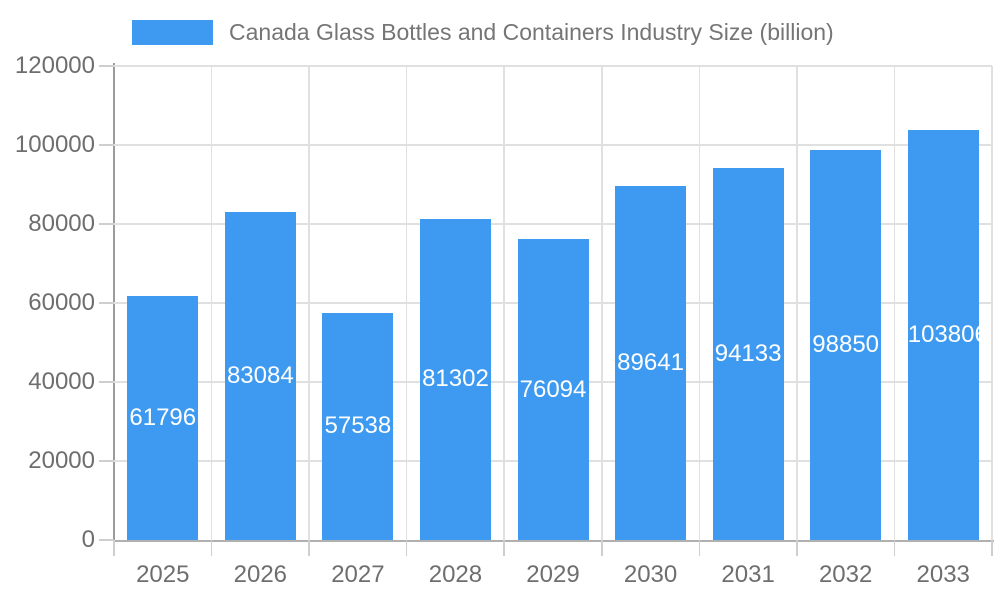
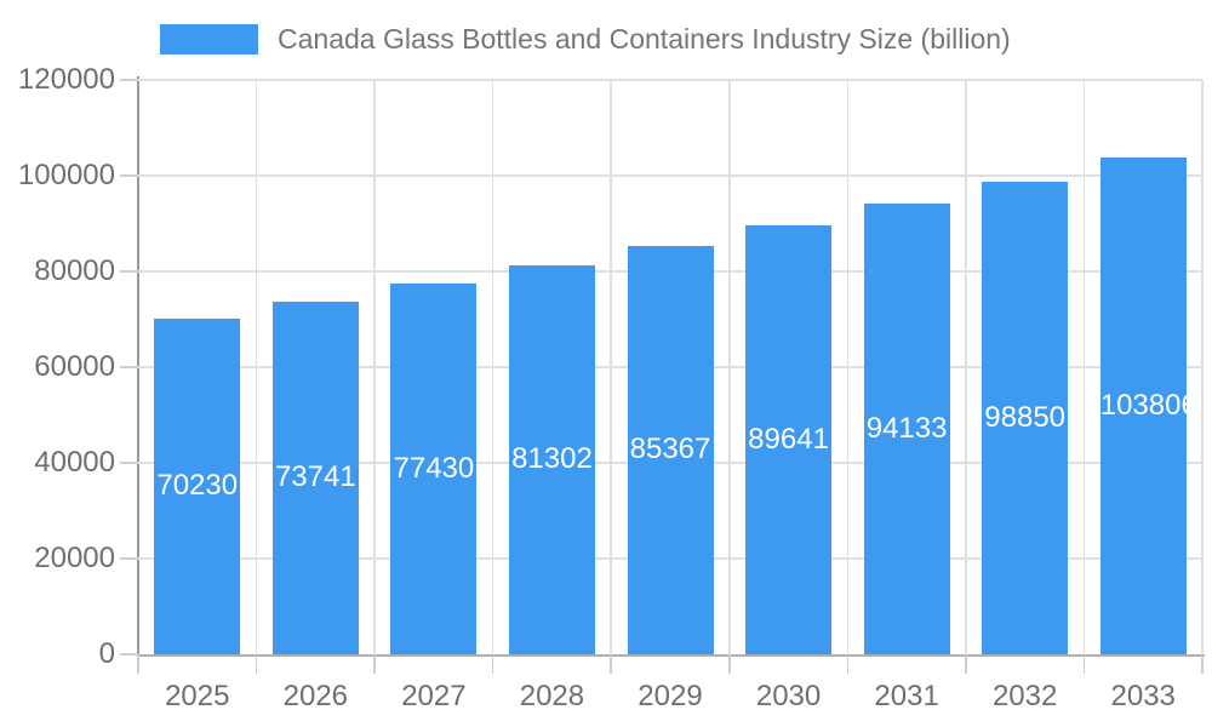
2025: 61796 -> 70230
2026: 83084 -> 73741
2027: 57538 -> 77430
2029: 76094 -> 85367
